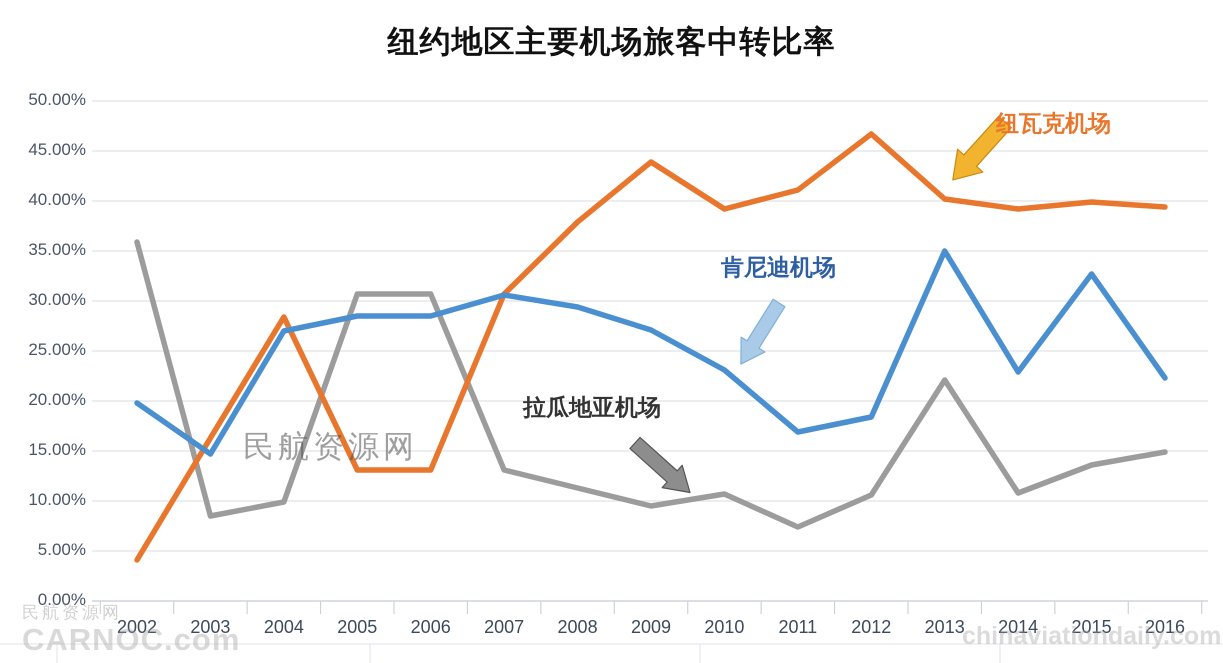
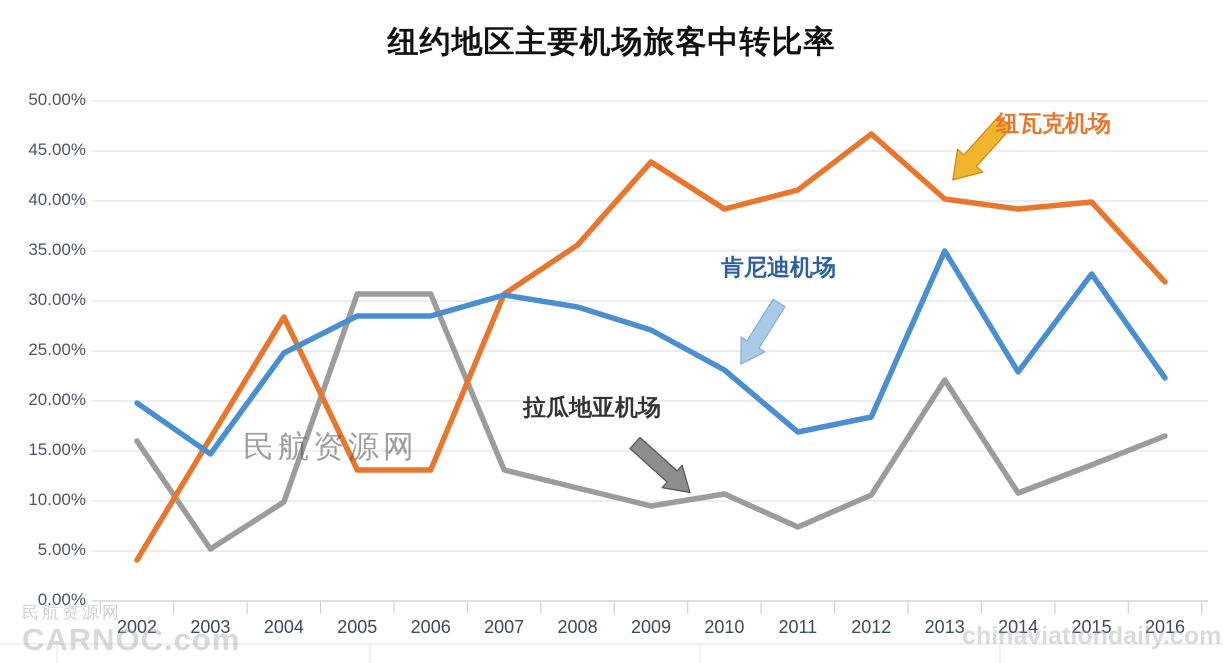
拉瓜地亚机场/2002: 35.9% -> 16.0%
拉瓜地亚机场/2003: 8.5% -> 5.2%
肯尼迪机场/2004: 27.0% -> 24.8%
纽瓦克机场/2008: 37.9% -> 35.6%
纽瓦克机场/2016: 39.4% -> 31.9%
拉瓜地亚机场/2016: 14.9% -> 16.5%
